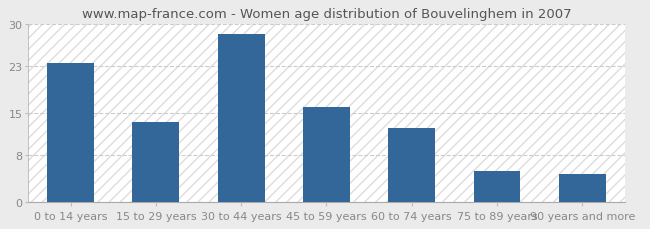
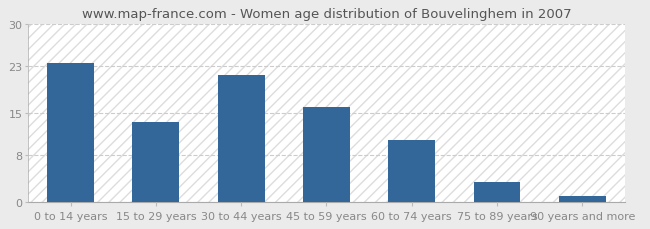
30 to 44 years: 28.4 -> 21.5
60 to 74 years: 12.6 -> 10.5
75 to 89 years: 5.2 -> 3.5
90 years and more: 4.8 -> 1.0
